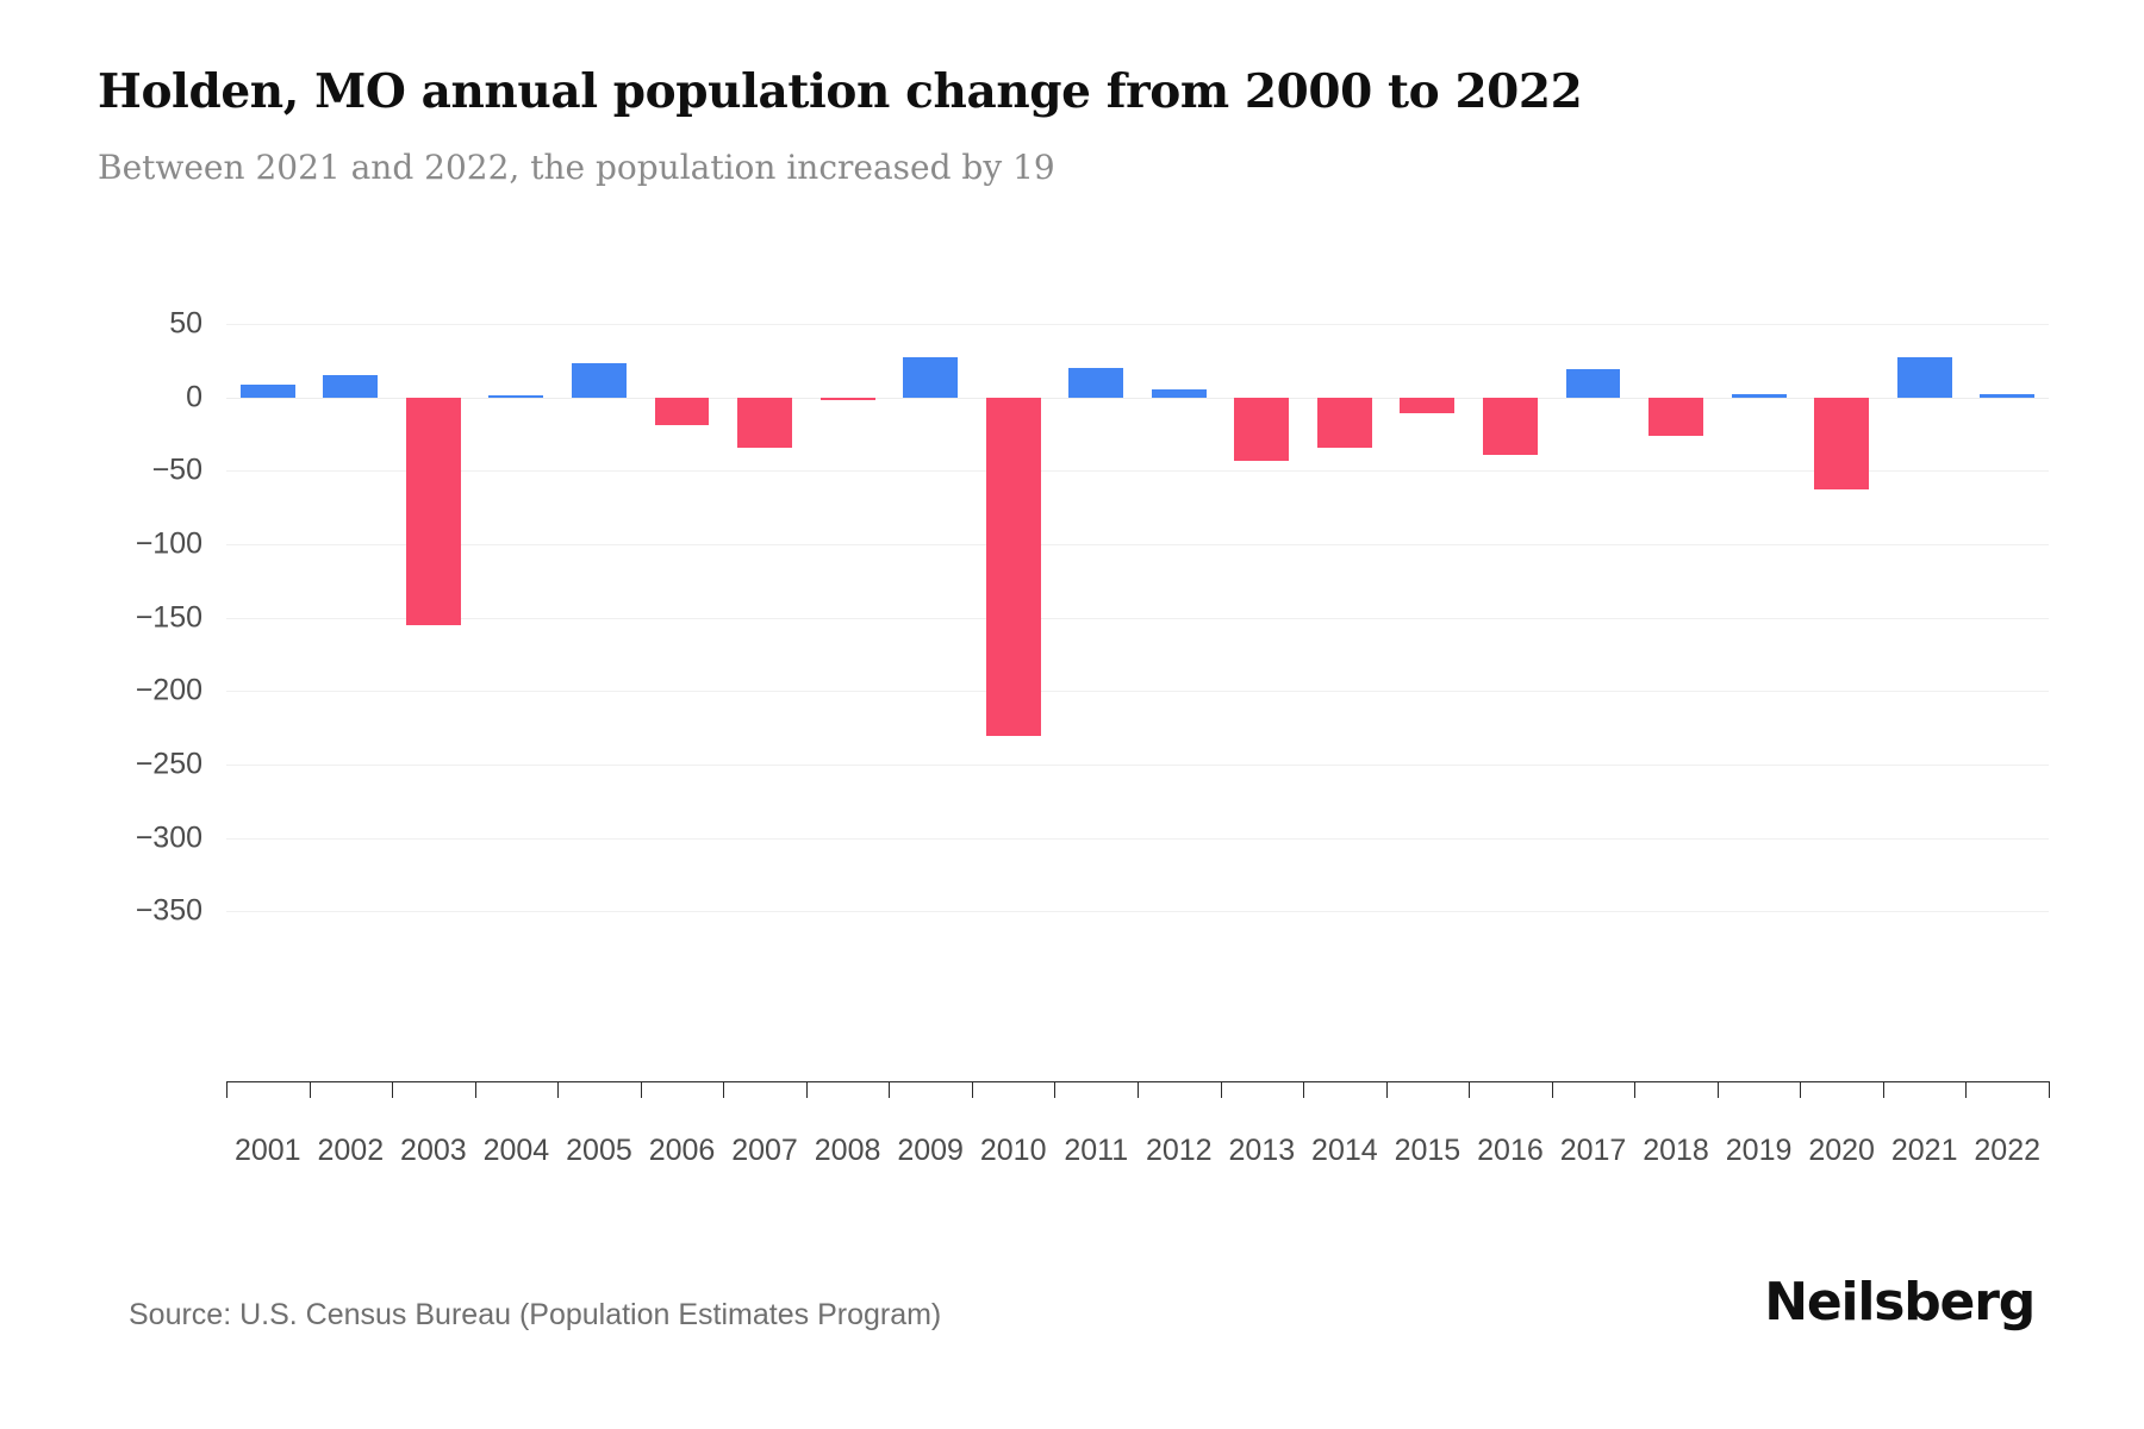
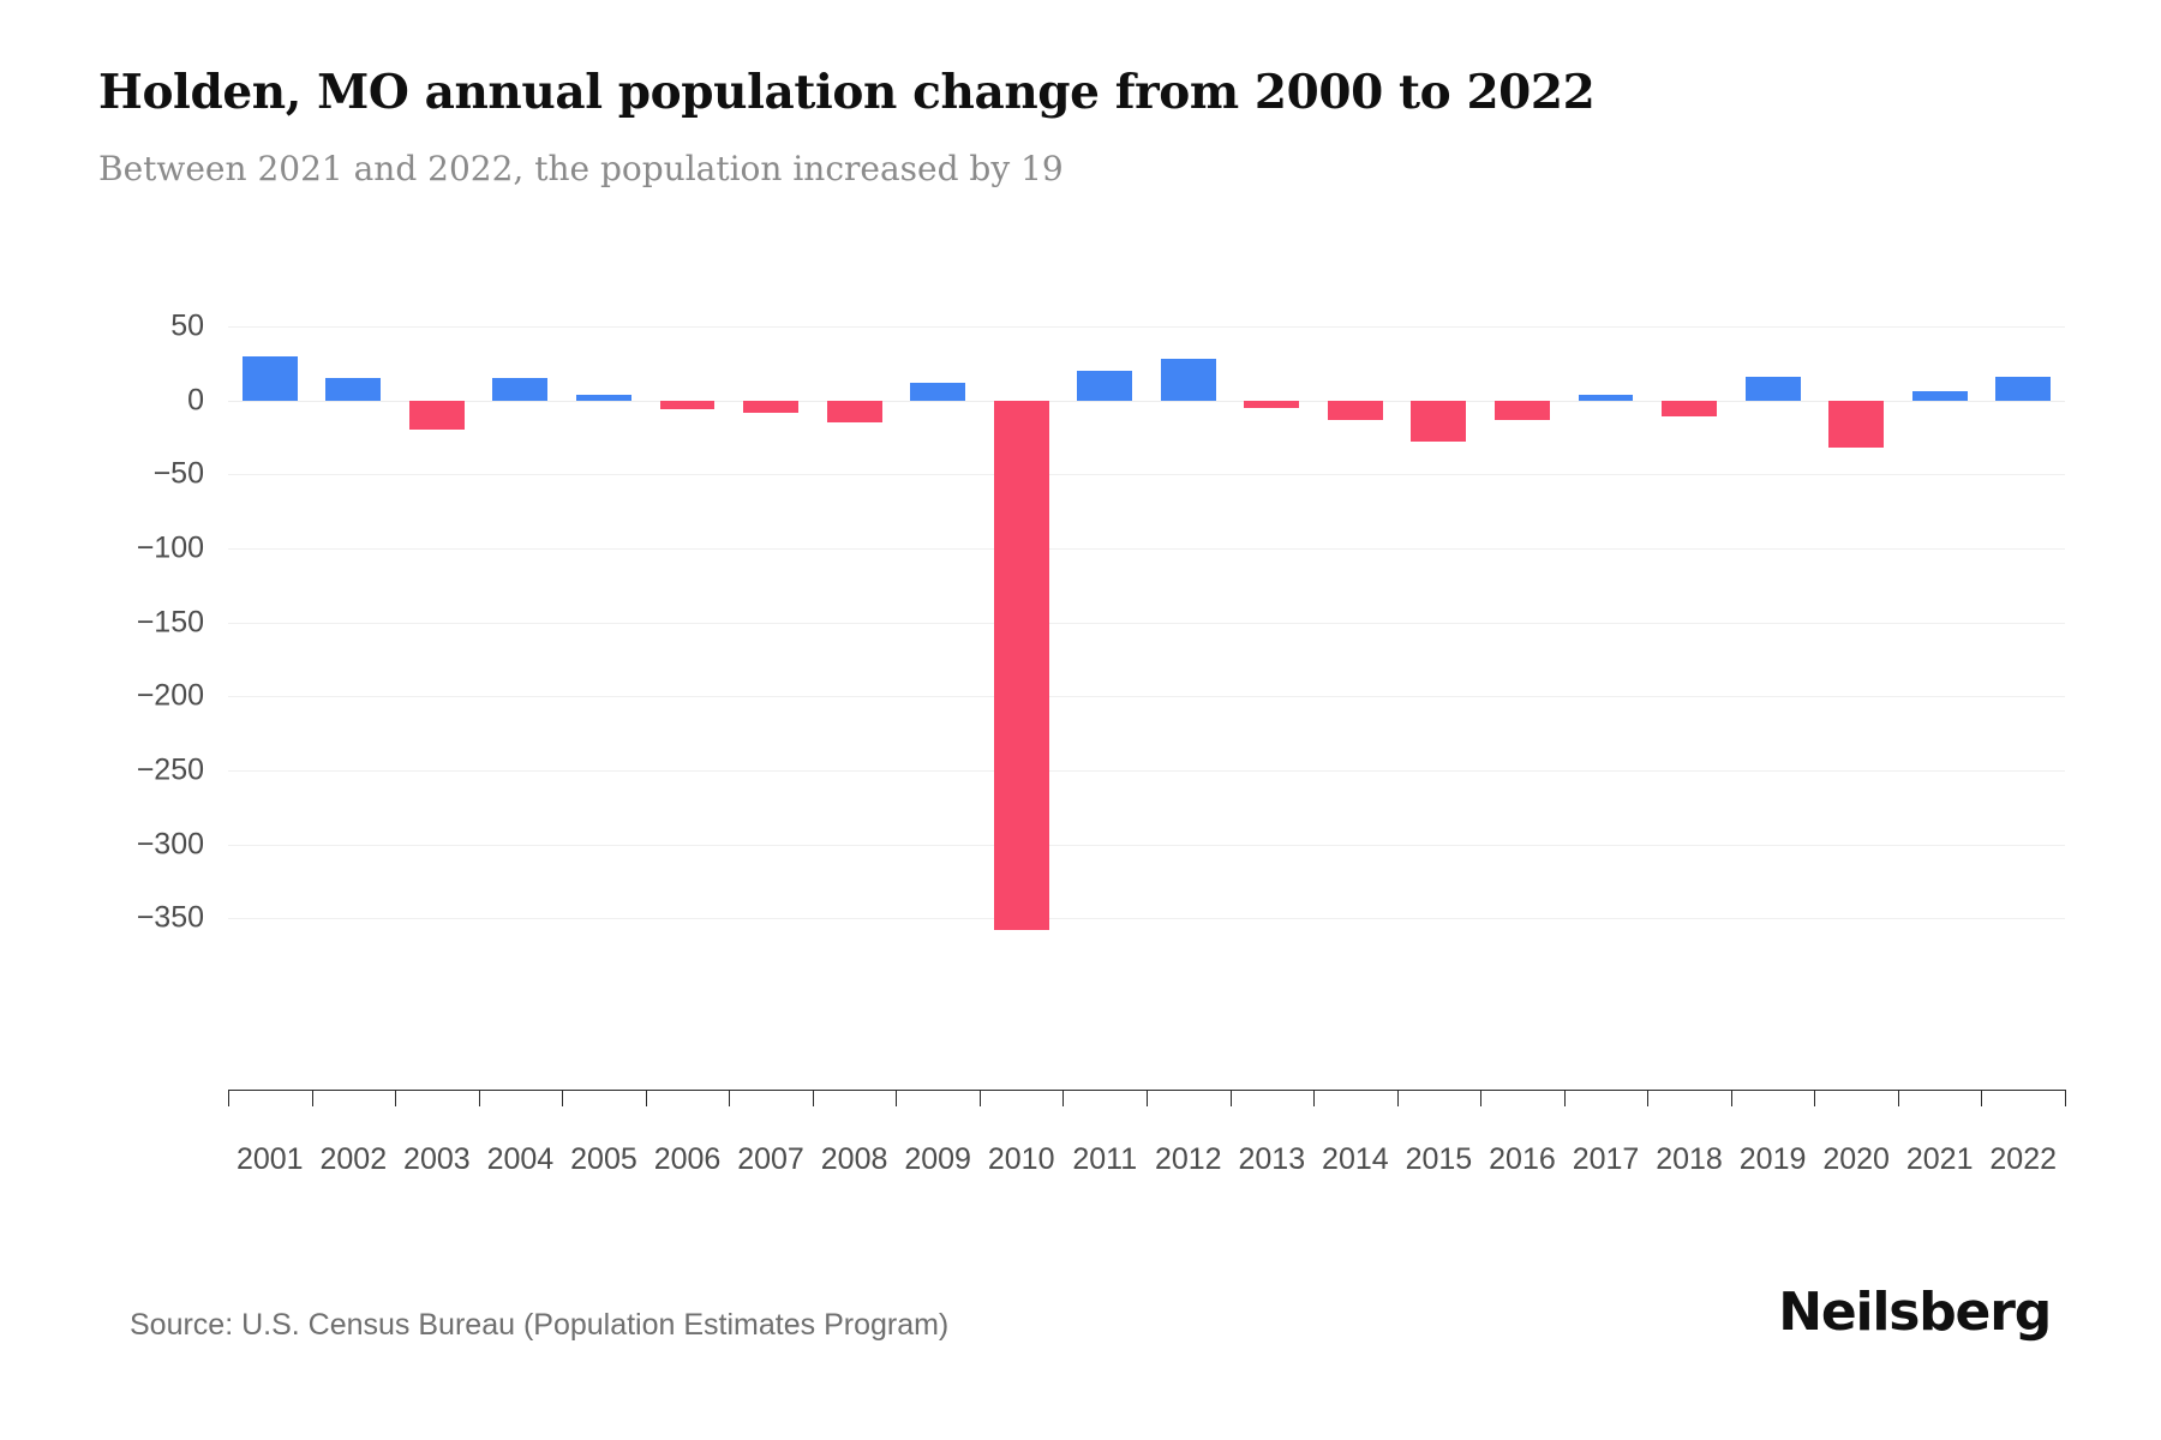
2001: 9 -> 30
2003: -155 -> -20
2004: 1 -> 15
2005: 23 -> 4
2006: -19 -> -6
2007: -34 -> -8
2008: -2 -> -15
2009: 27 -> 12
2010: -231 -> -358
2012: 5 -> 28
2013: -43 -> -5
2014: -34 -> -13
2015: -11 -> -28
2016: -39 -> -13
2017: 19 -> 4
2018: -26 -> -11
2019: 2 -> 16
2020: -63 -> -32
2021: 27 -> 6
2022: 2 -> 16
